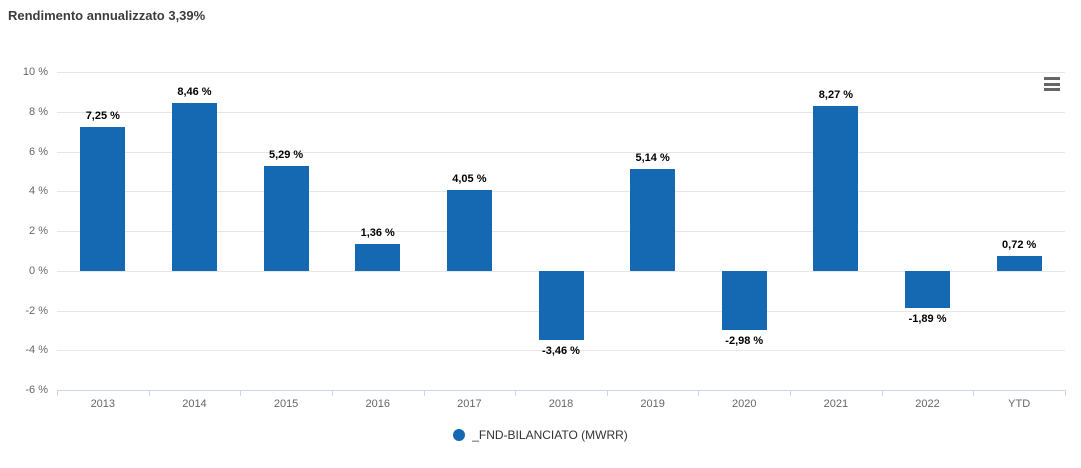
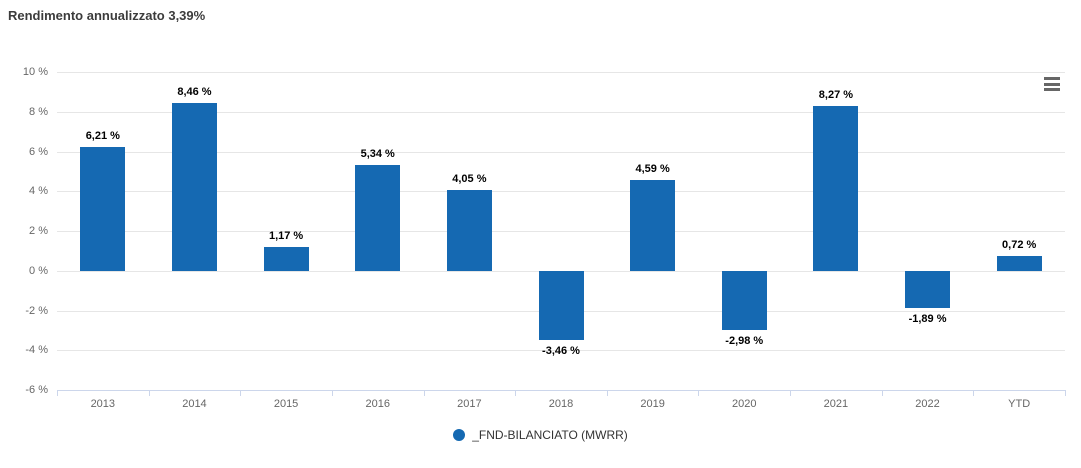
2013: 7,25 -> 6,21
2015: 5,29 -> 1,17
2016: 1,36 -> 5,34
2019: 5,14 -> 4,59
